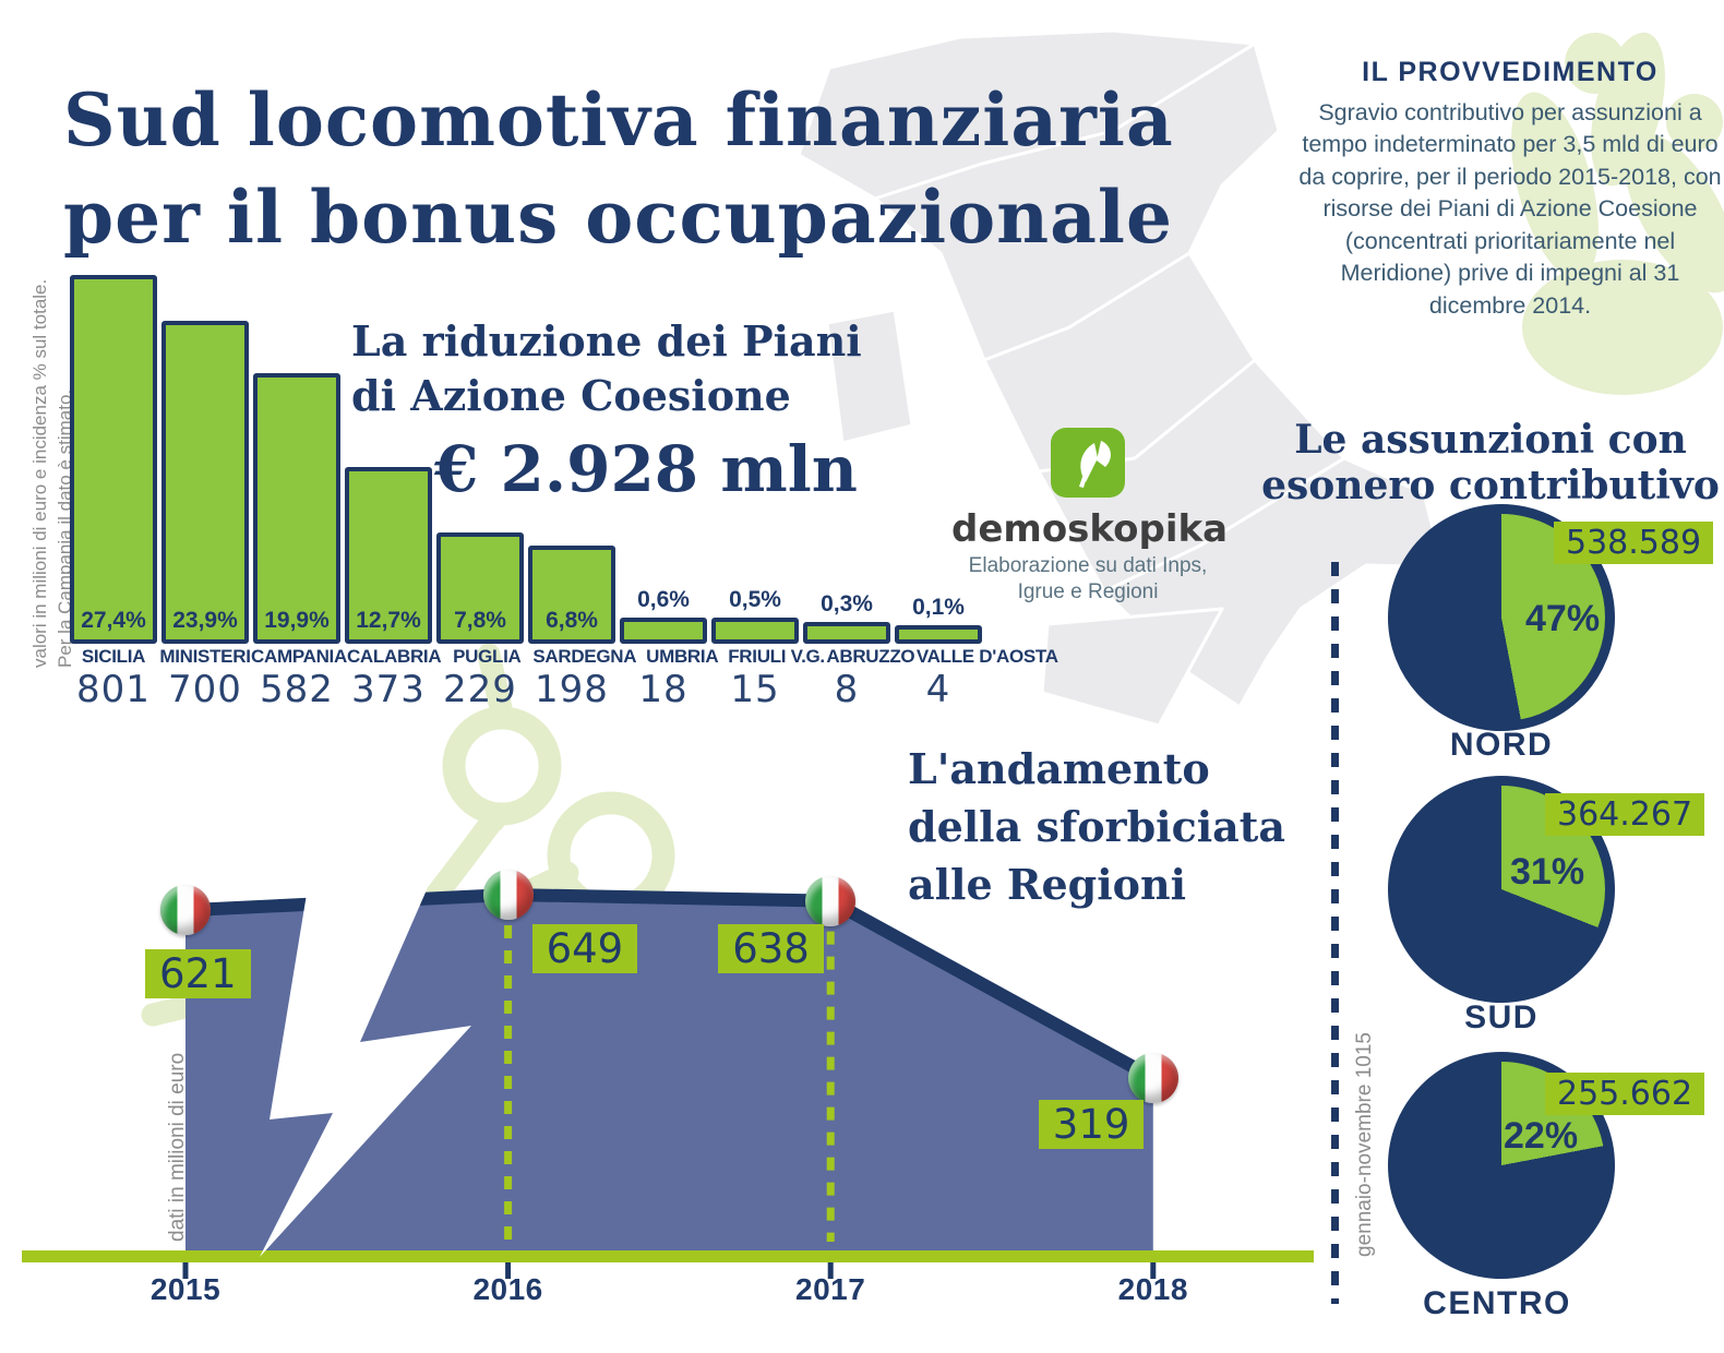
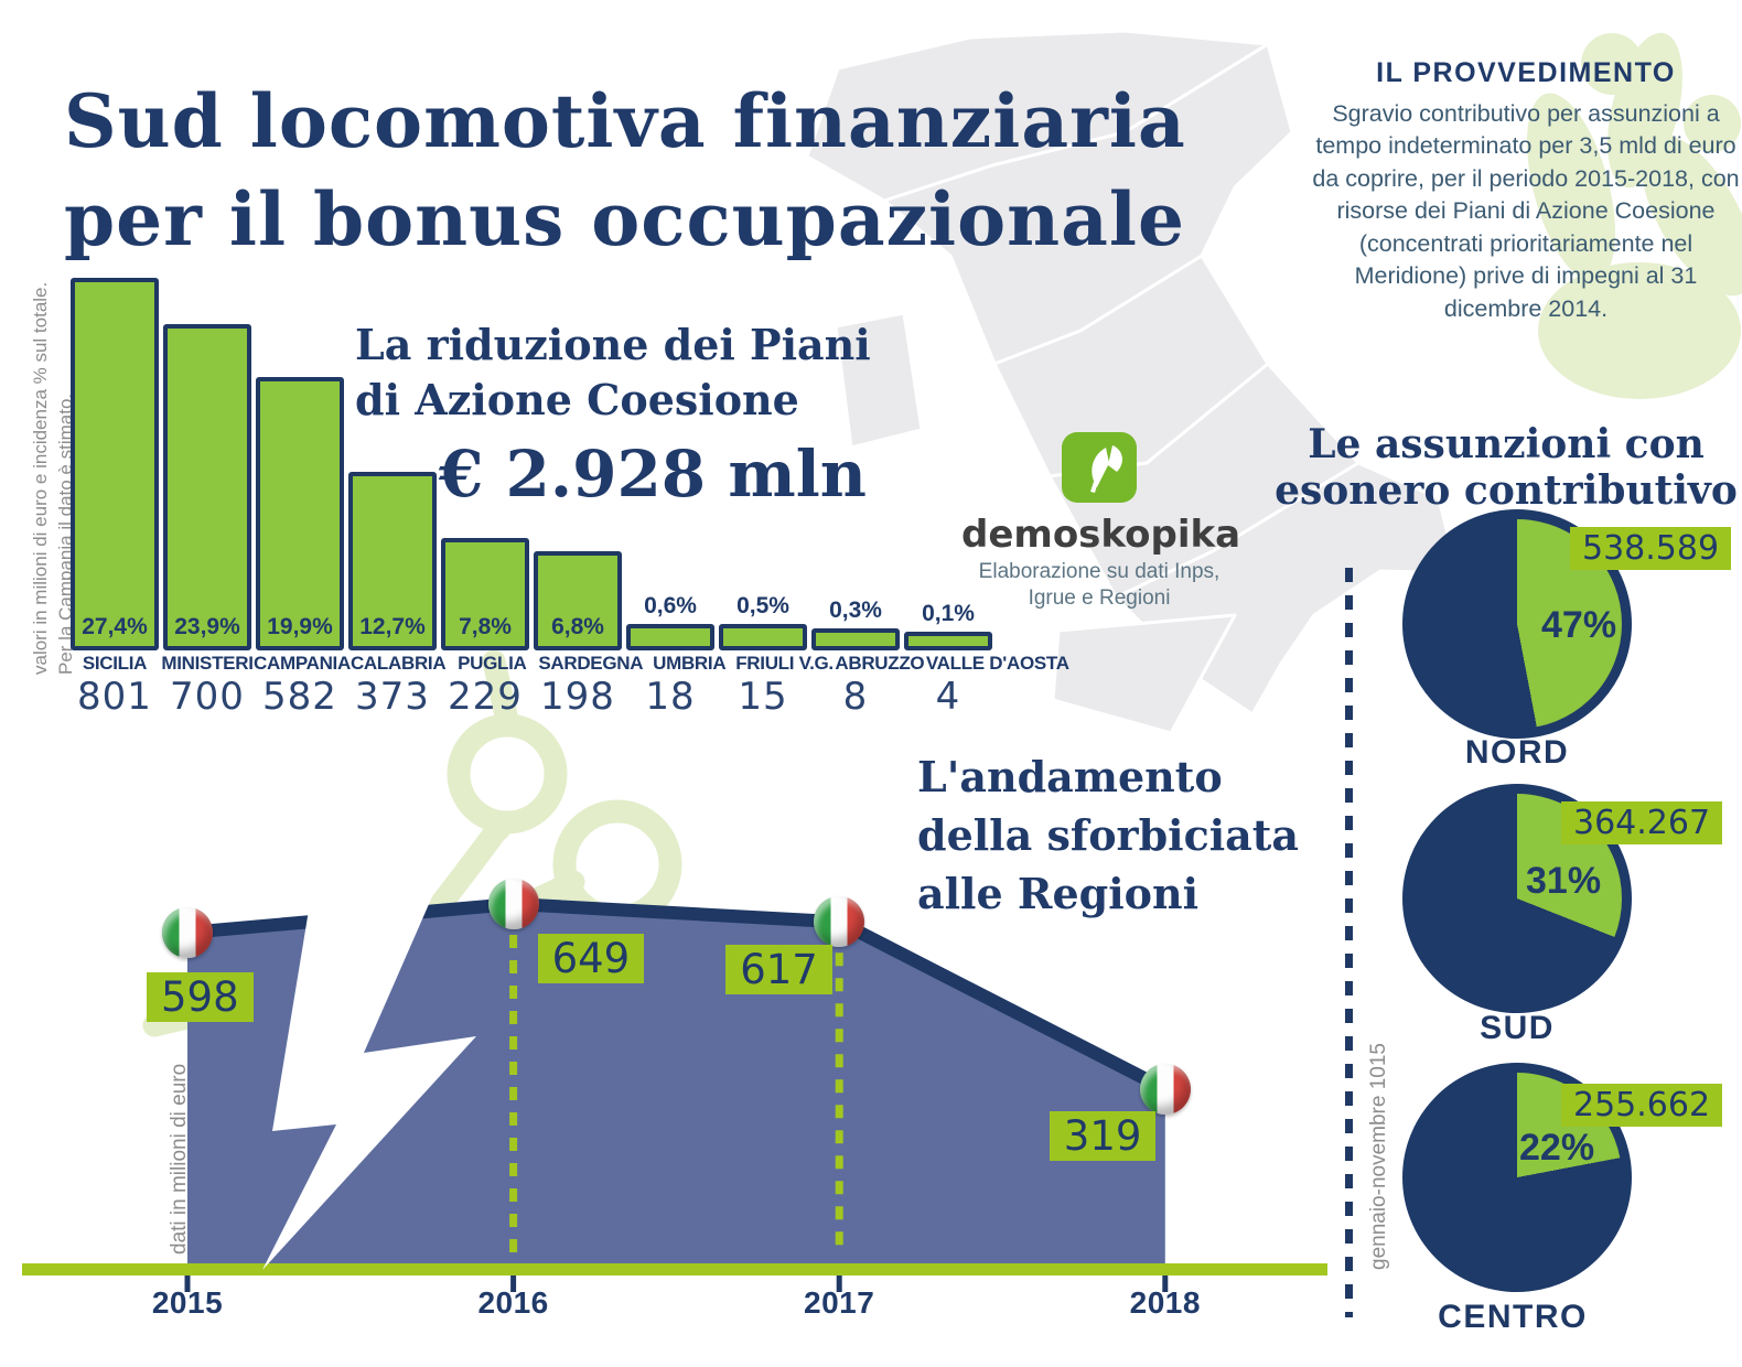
L'andamento della sforbiciata alle Regioni/2015: 621 -> 598
L'andamento della sforbiciata alle Regioni/2017: 638 -> 617
